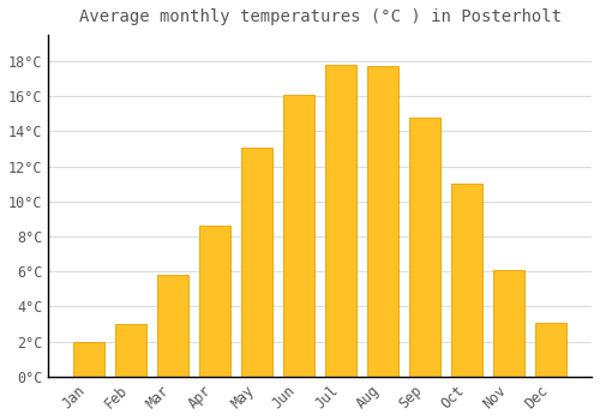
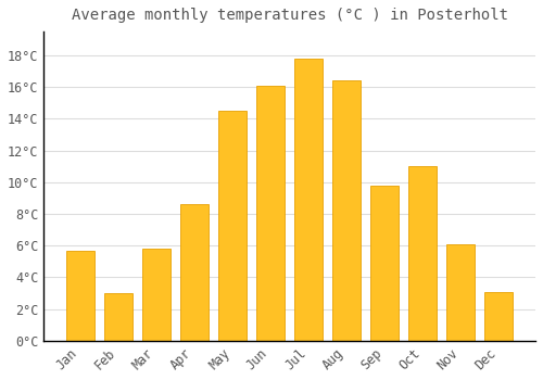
Jan: 2.0°C -> 5.7°C
May: 13.1°C -> 14.5°C
Aug: 17.7°C -> 16.4°C
Sep: 14.8°C -> 9.8°C
